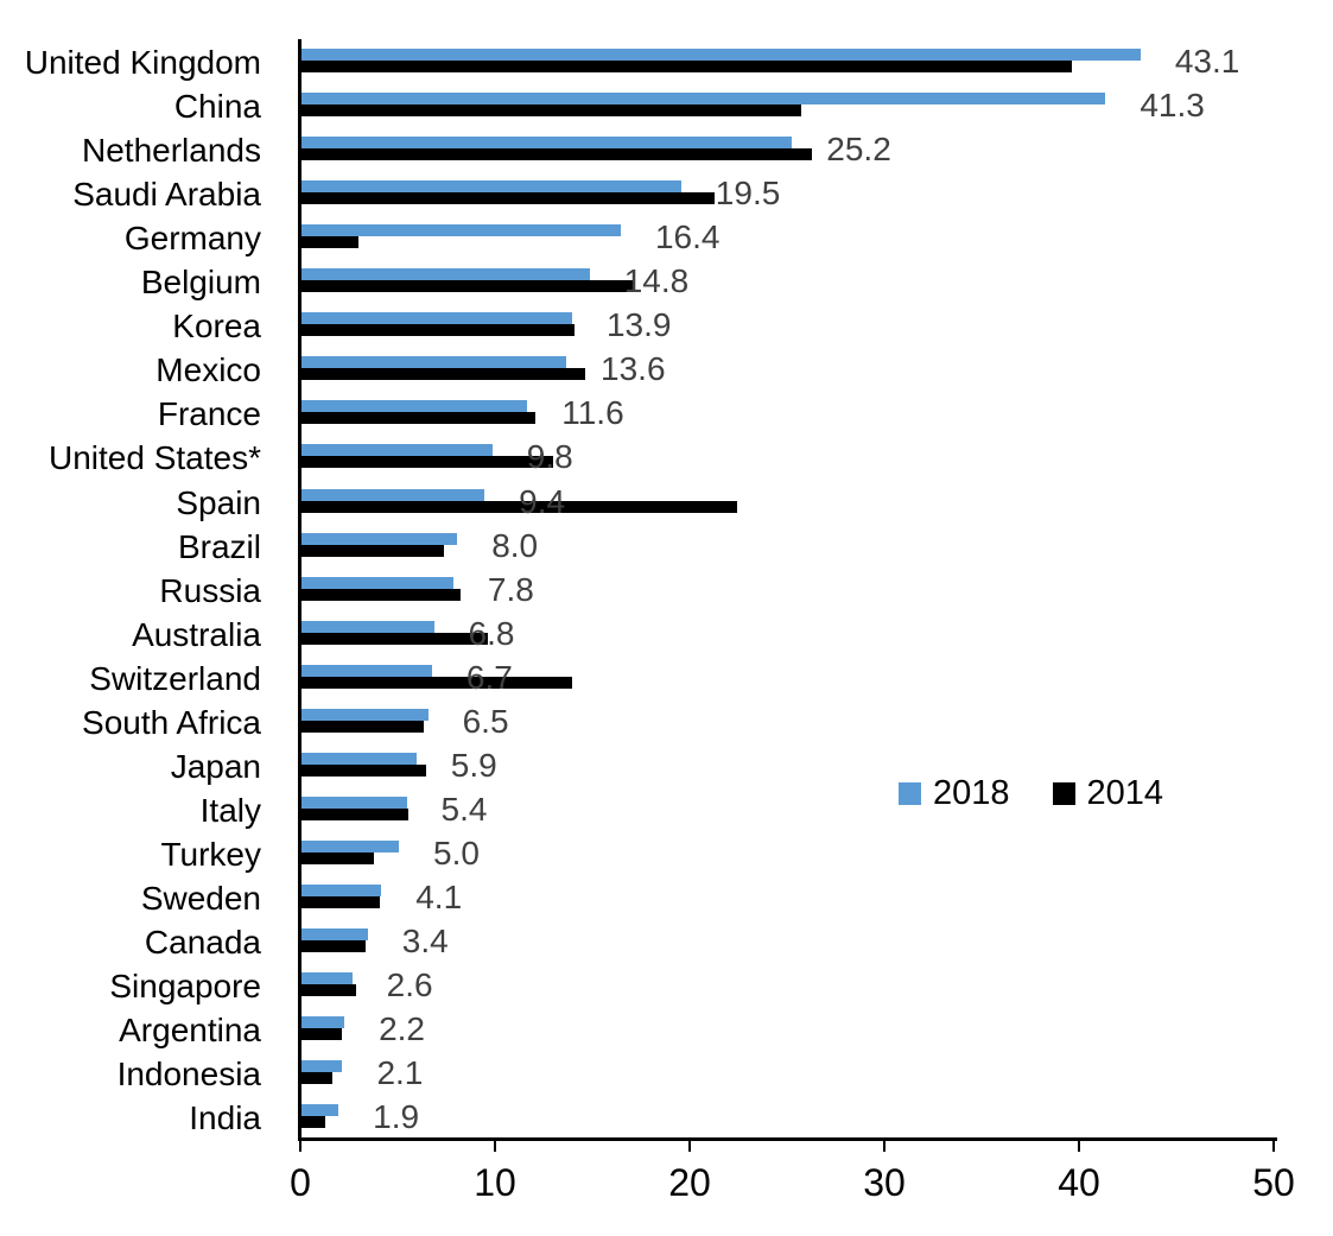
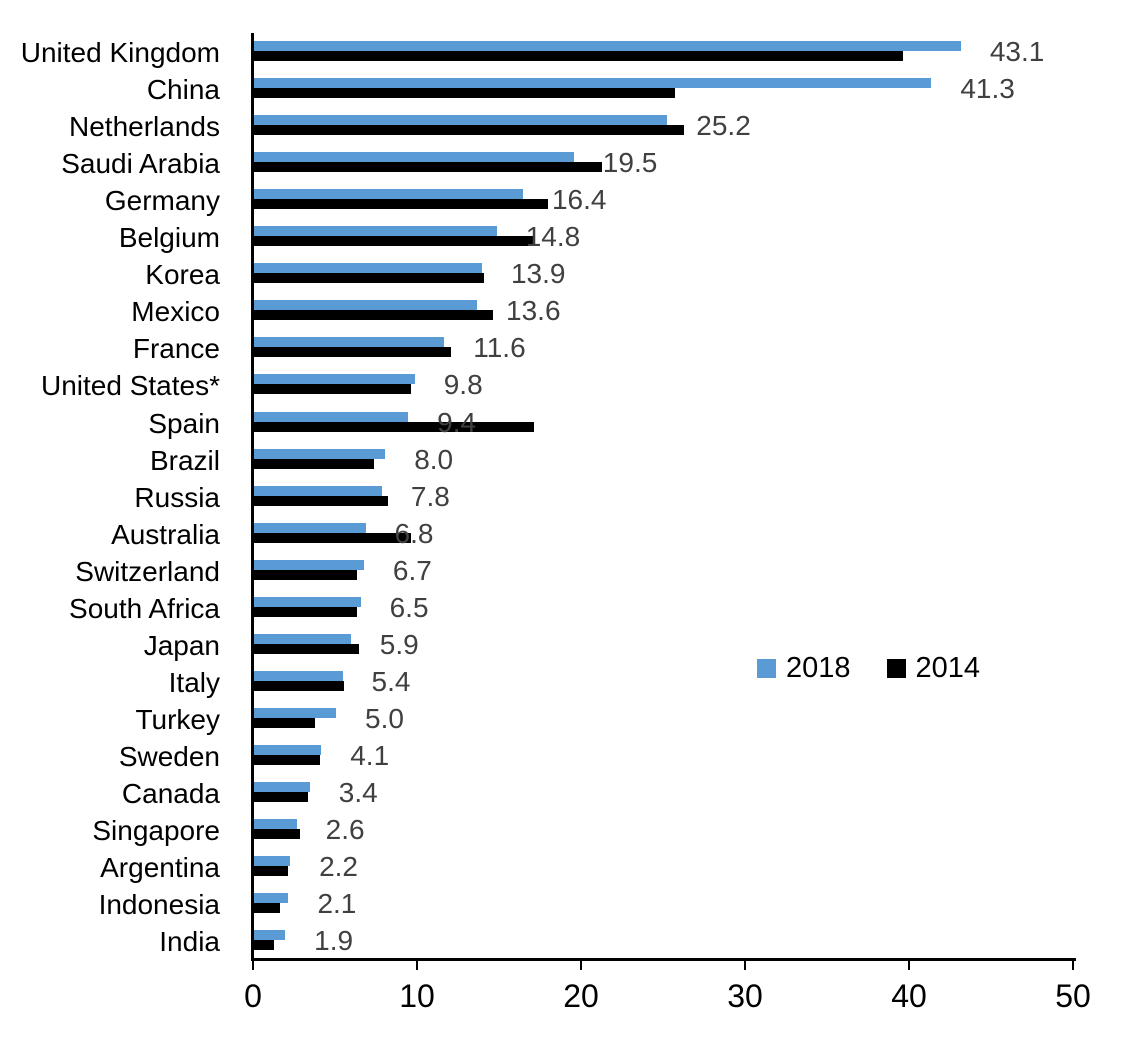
2014/Germany: 2.9 -> 17.9
2014/United States*: 12.9 -> 9.6
2014/Spain: 22.4 -> 17.1
2014/Switzerland: 13.9 -> 6.3
